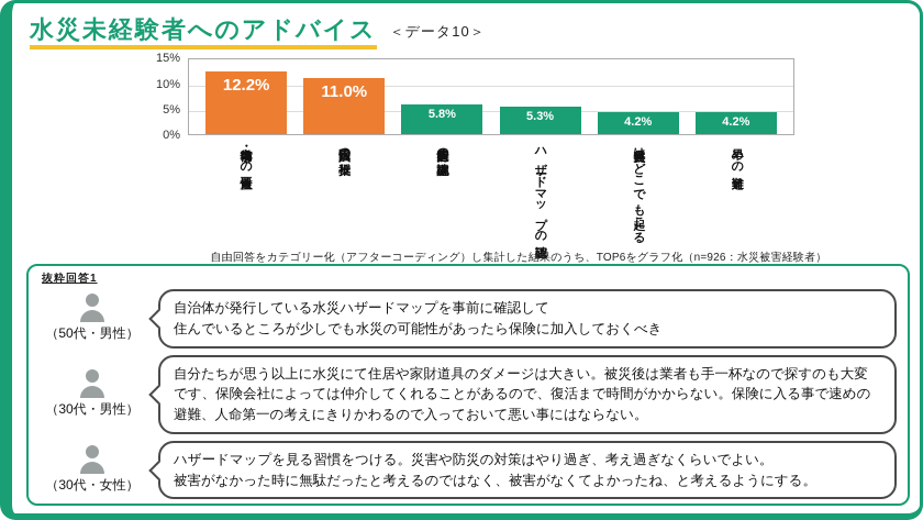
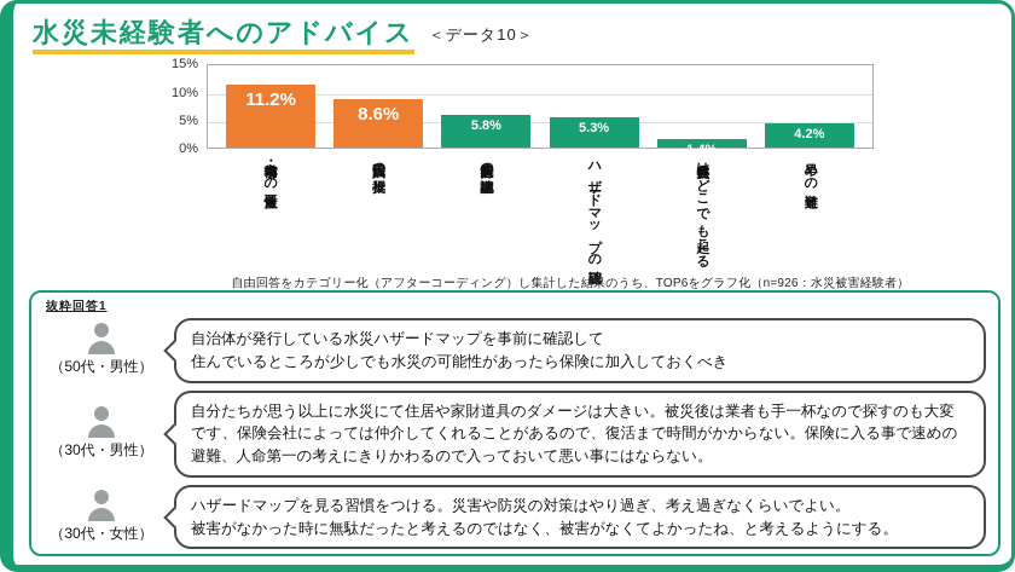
事前準備・備えの重要性: 12.2% -> 11.2%
保険加入の推奨: 11.0% -> 8.6%
自然災害はどこでも起こる: 4.2% -> 1.4%
